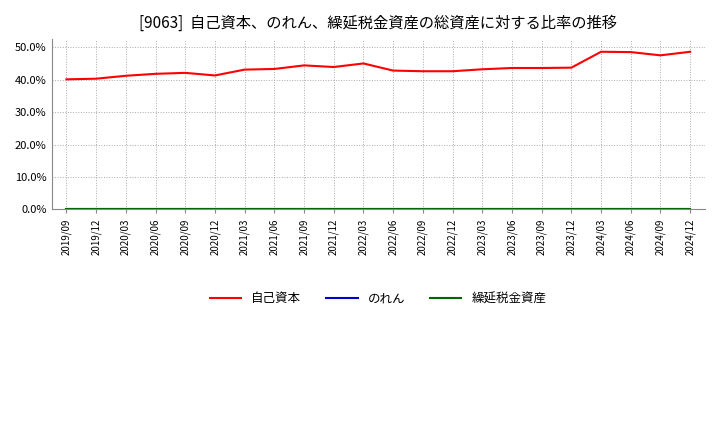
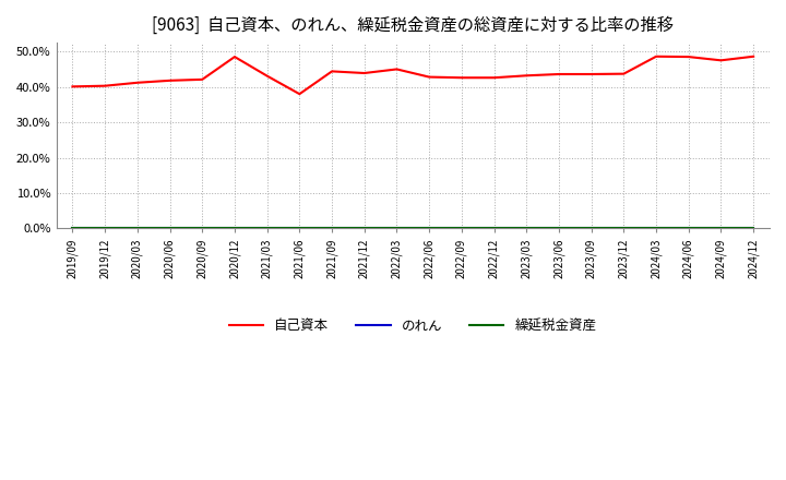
自己資本/2020/12: 41.3% -> 48.5%
自己資本/2021/06: 43.3% -> 38.0%
